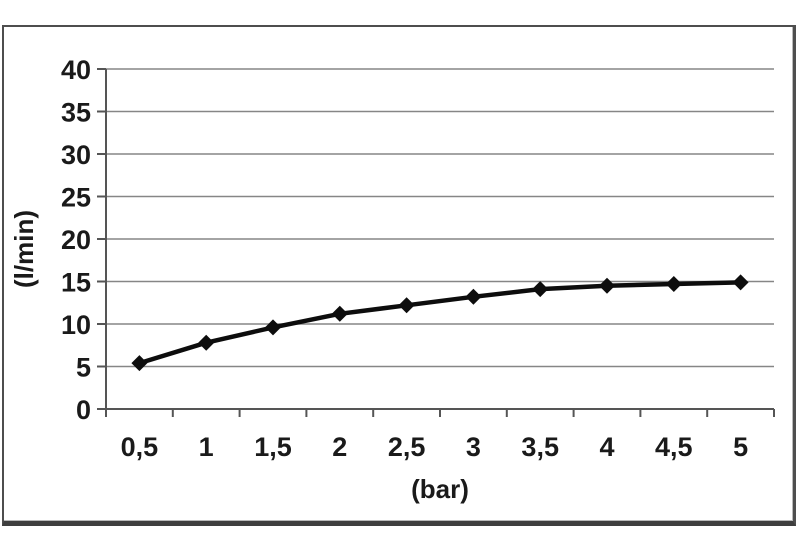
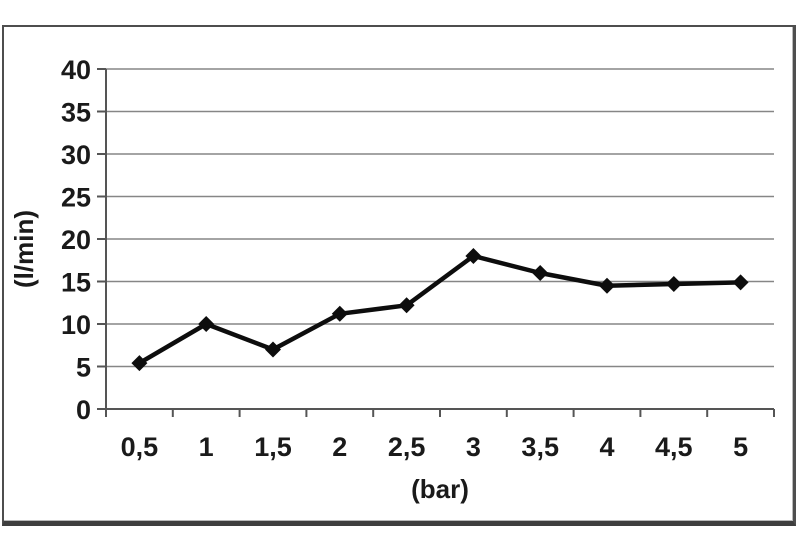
1: 8 -> 10
1,5: 10 -> 7
3: 13 -> 18
3,5: 14 -> 16
